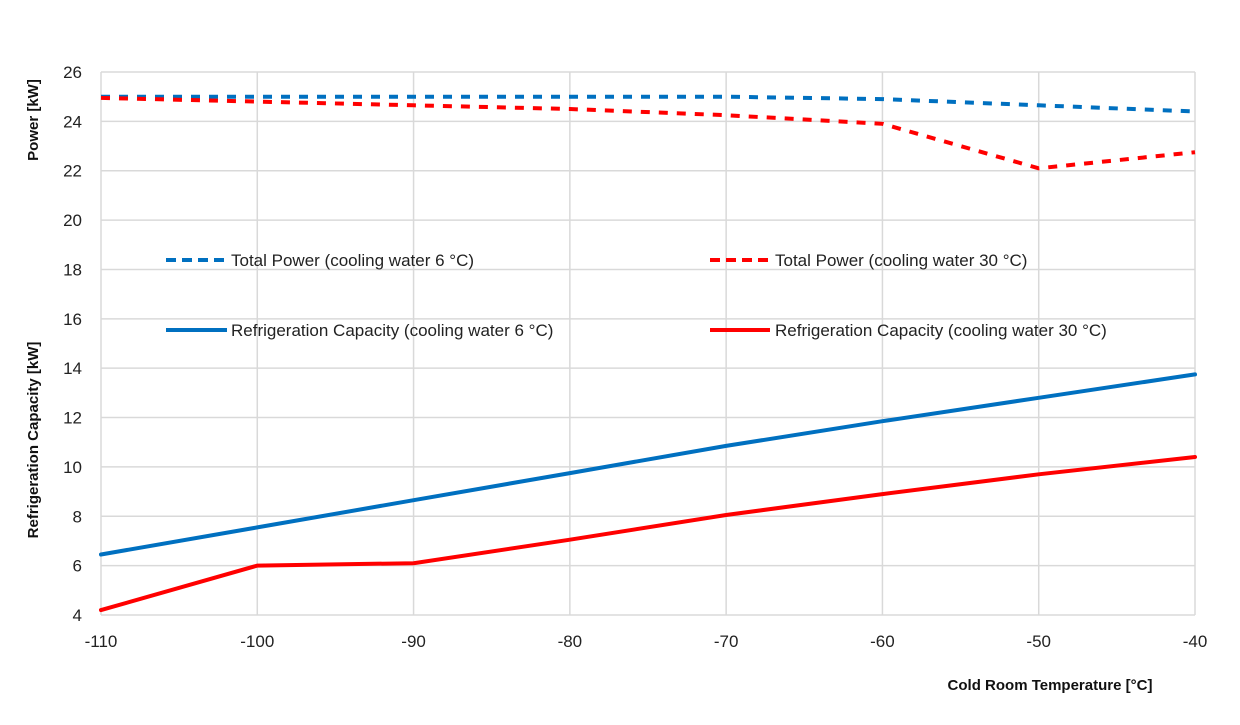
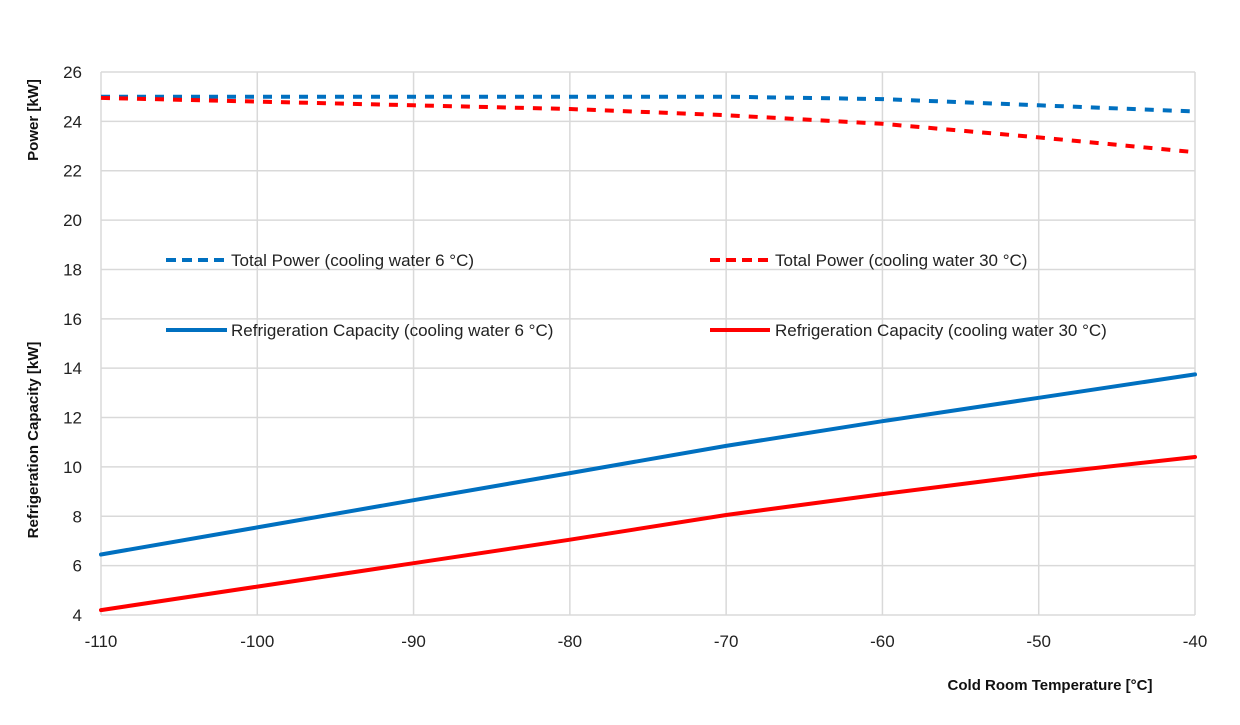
Refrigeration Capacity (cooling water 30 °C)/-100: 6.0 -> 5.2
Total Power (cooling water 30 °C)/-50: 22.1 -> 23.4
